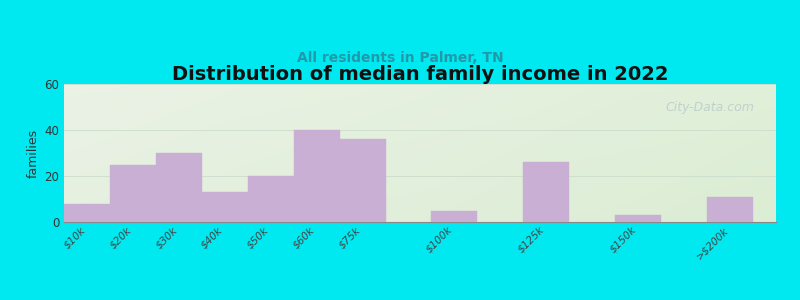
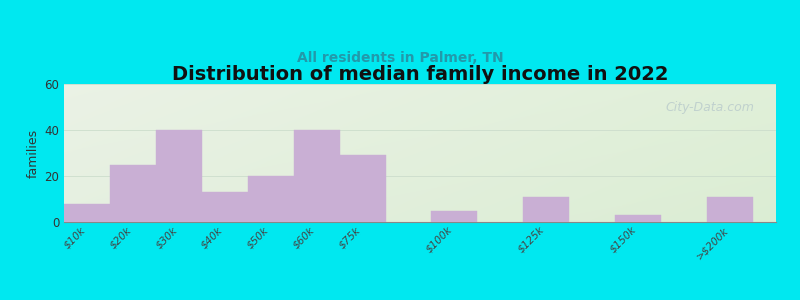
$30k: 30 -> 40
$75k: 36 -> 29
$125k: 26 -> 11
